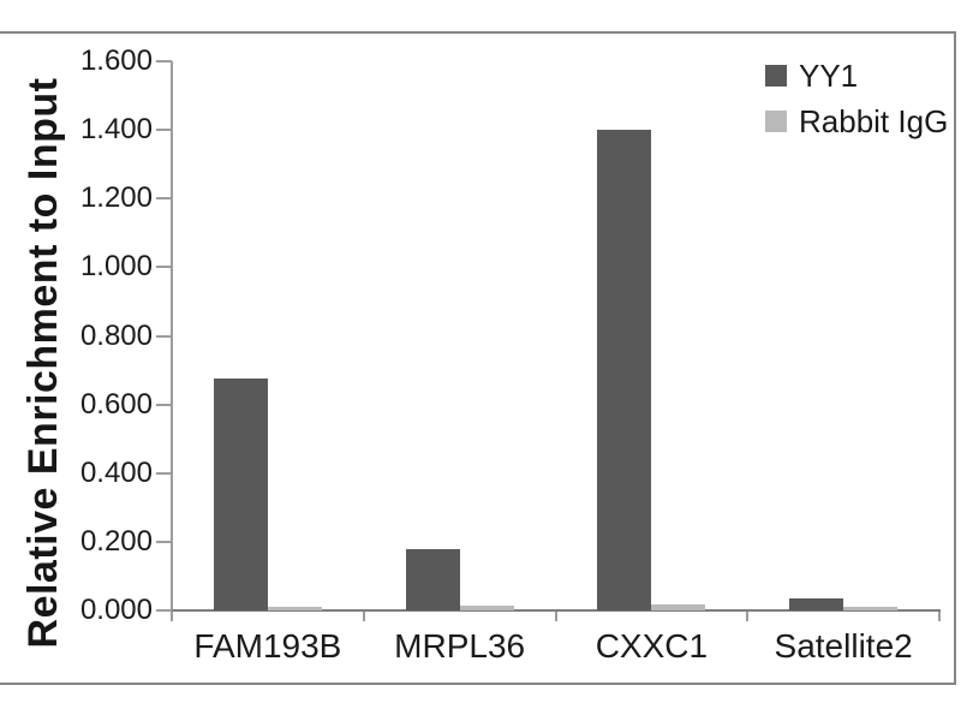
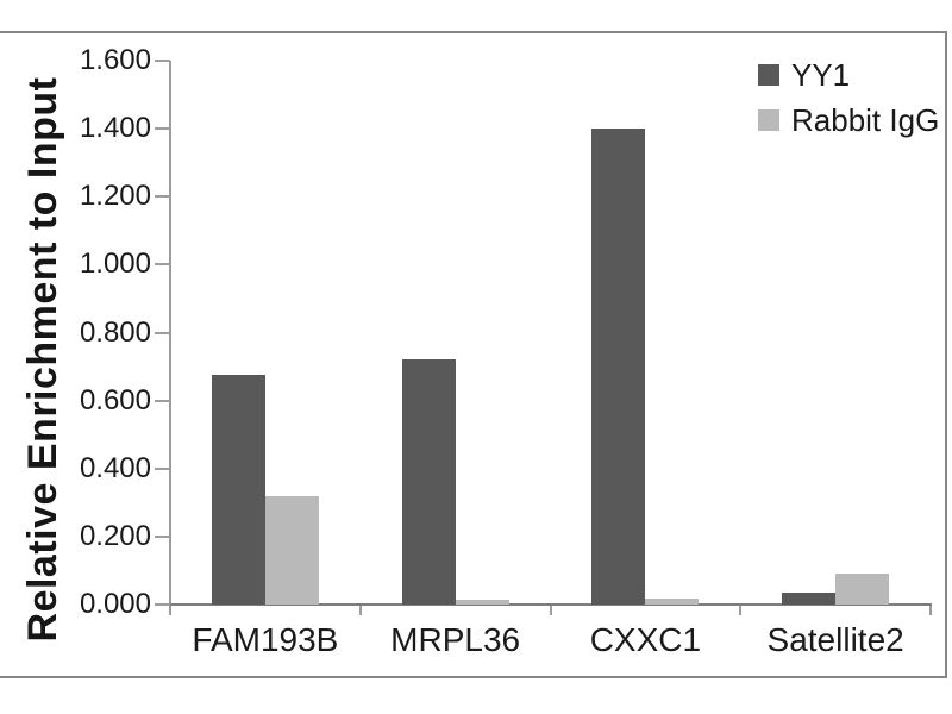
Rabbit IgG/FAM193B: 0.01 -> 0.32
YY1/MRPL36: 0.18 -> 0.72
Rabbit IgG/Satellite2: 0.01 -> 0.09
